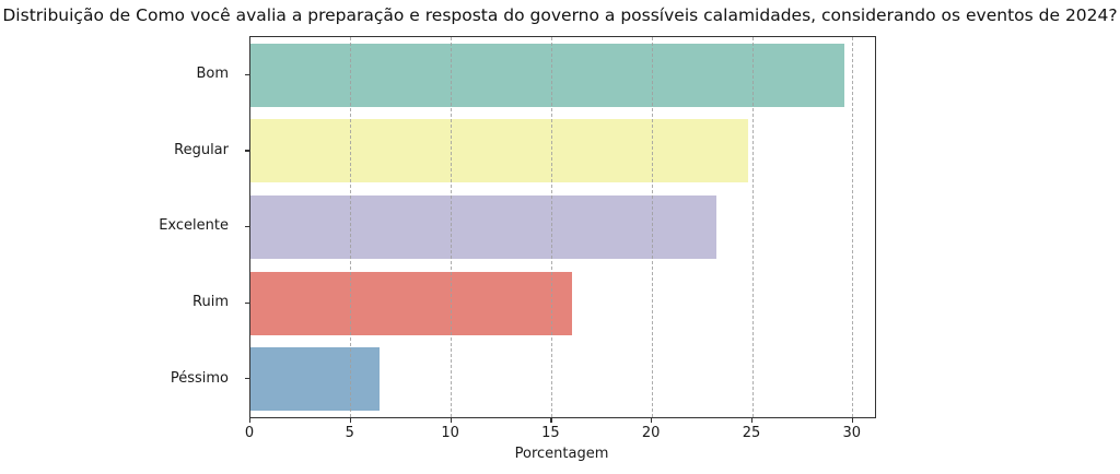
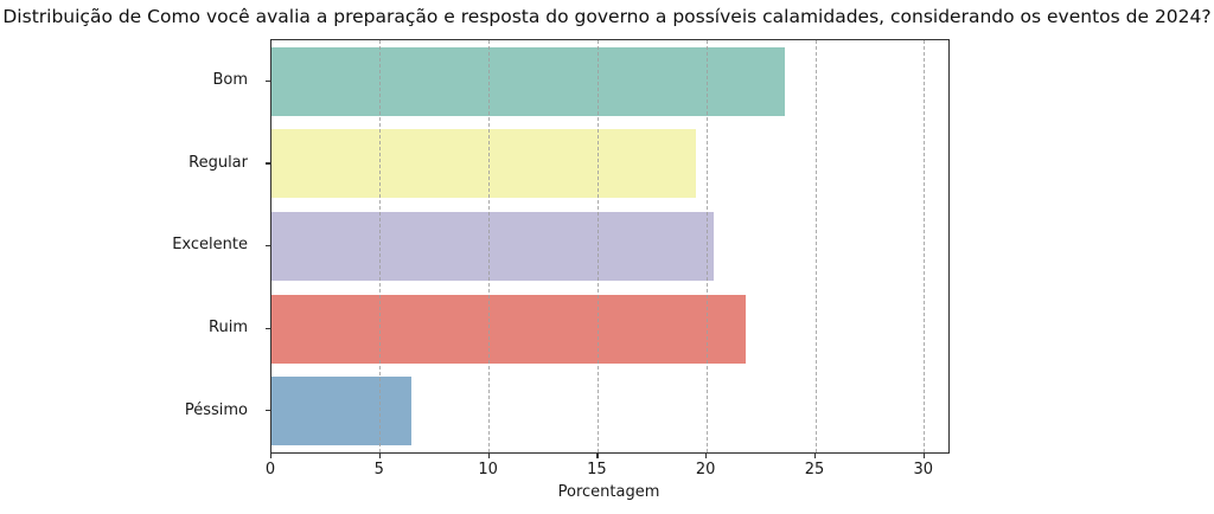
Bom: 29.6 -> 23.6
Regular: 24.8 -> 19.5
Excelente: 23.2 -> 20.3
Ruim: 16.0 -> 21.8
